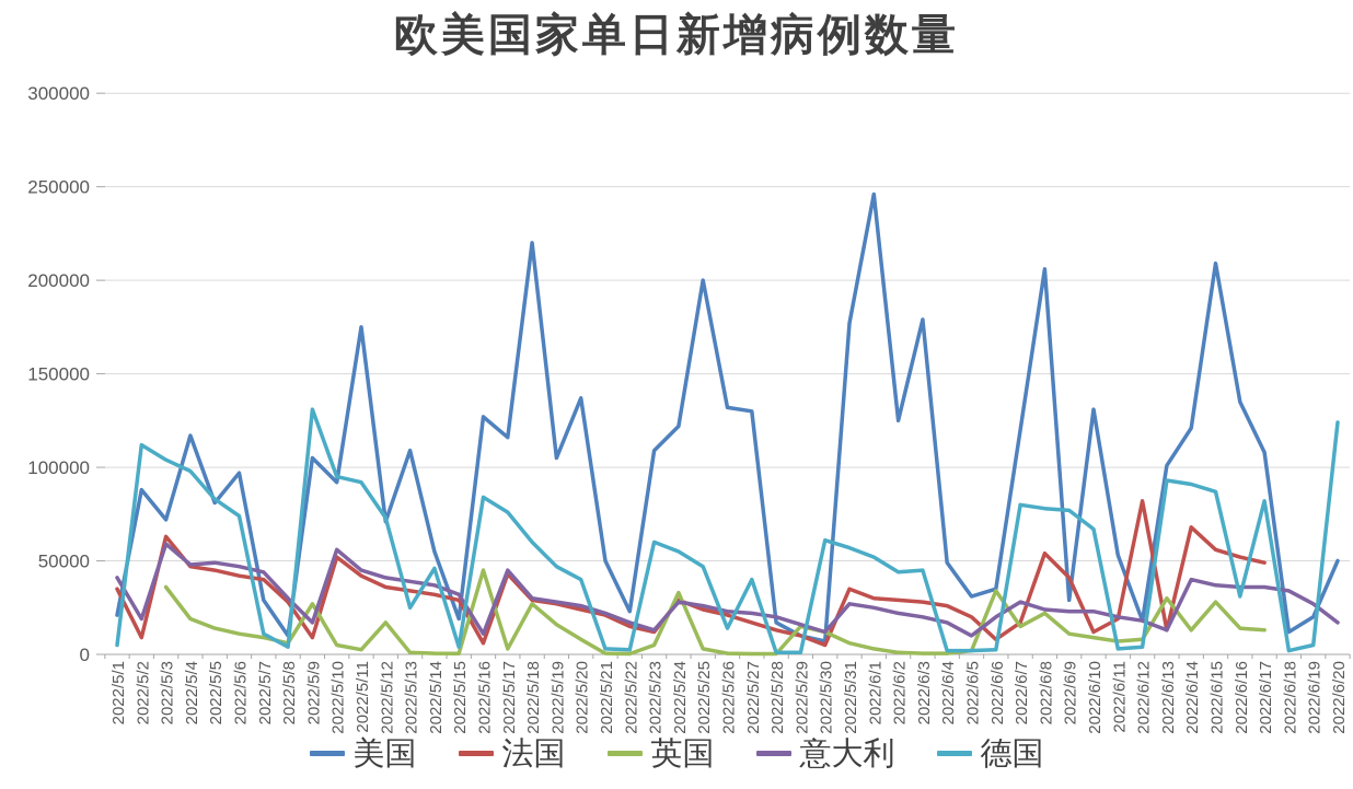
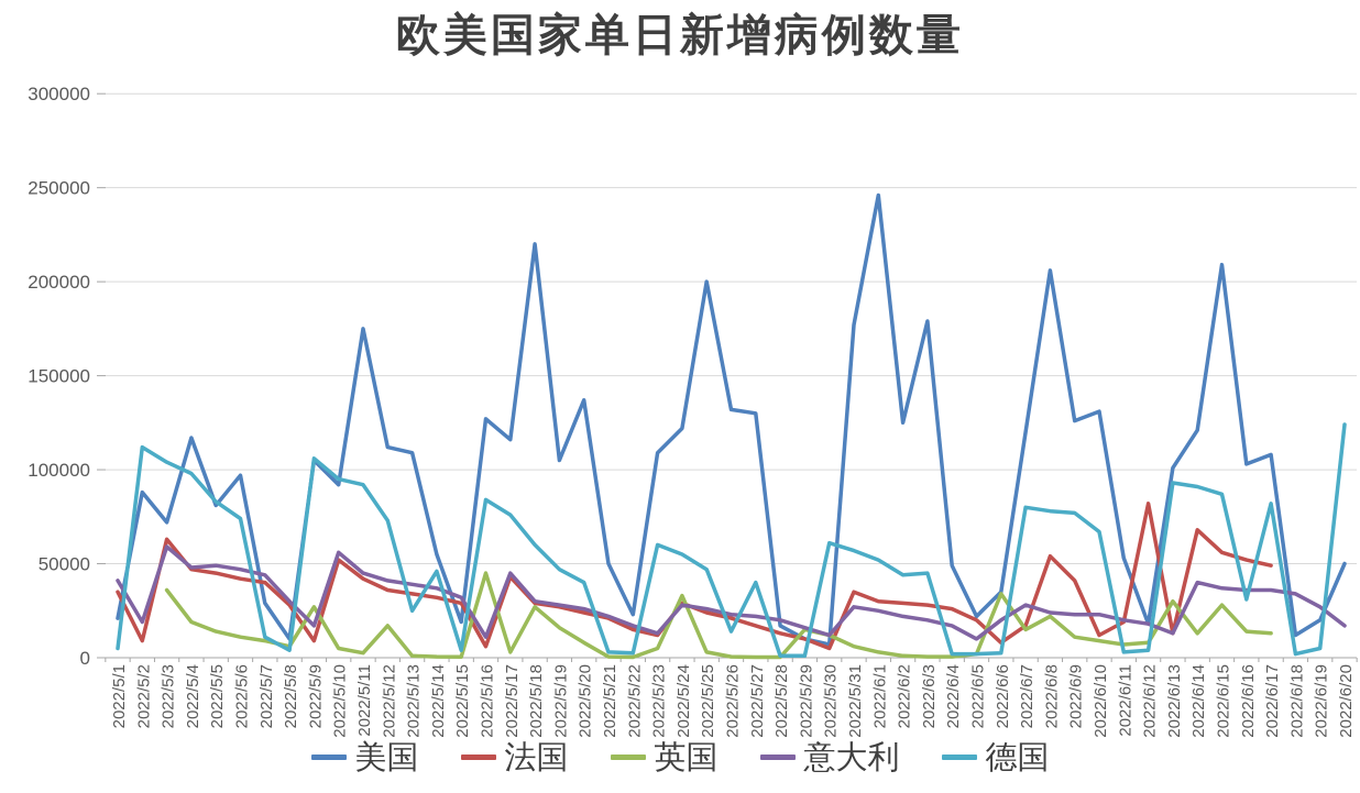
德国/2022/5/9: 131000 -> 106000
美国/2022/5/12: 71000 -> 112000
美国/2022/6/5: 31000 -> 22000
美国/2022/6/9: 29000 -> 126000
美国/2022/6/16: 135000 -> 103000
